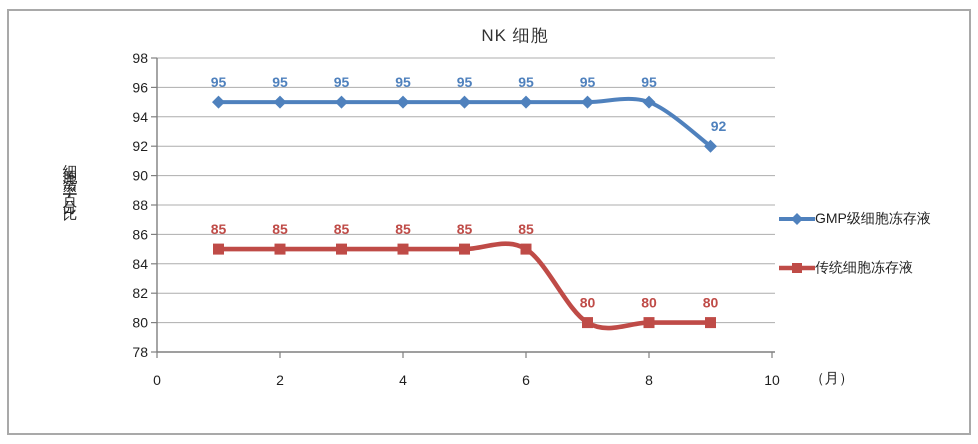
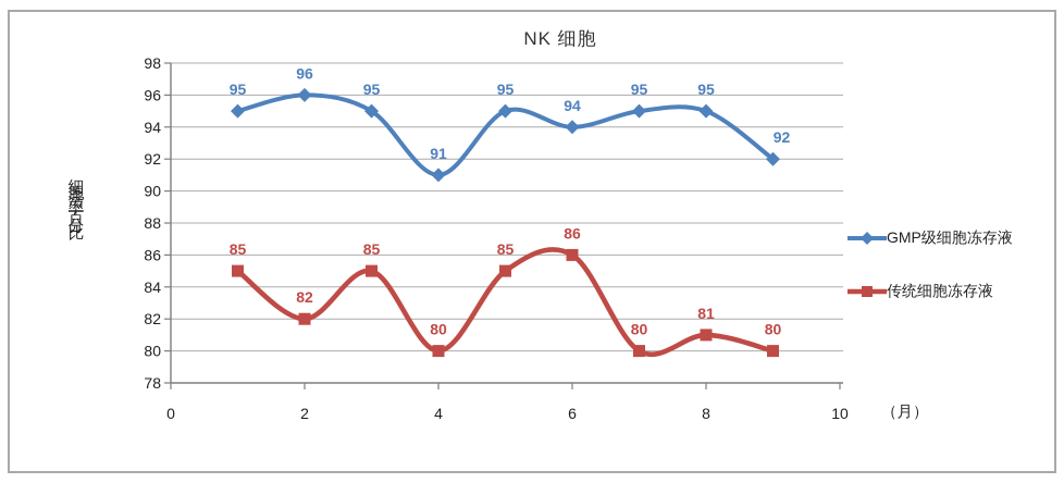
GMP级细胞冻存液/2: 95 -> 96
传统细胞冻存液/2: 85 -> 82
GMP级细胞冻存液/4: 95 -> 91
传统细胞冻存液/4: 85 -> 80
GMP级细胞冻存液/6: 95 -> 94
传统细胞冻存液/6: 85 -> 86
传统细胞冻存液/8: 80 -> 81
